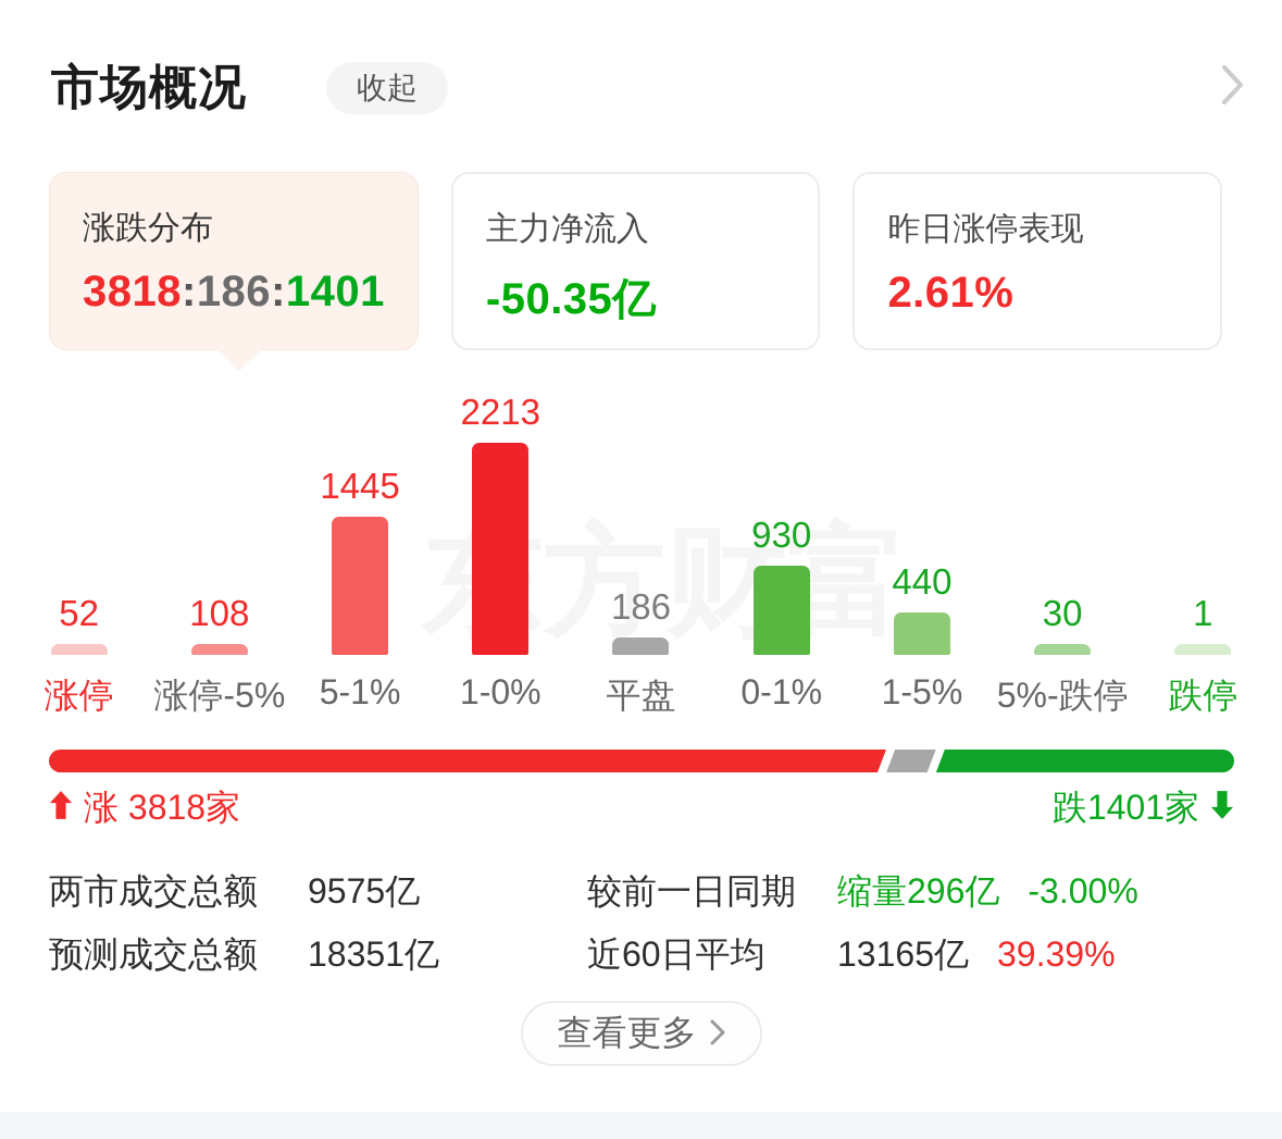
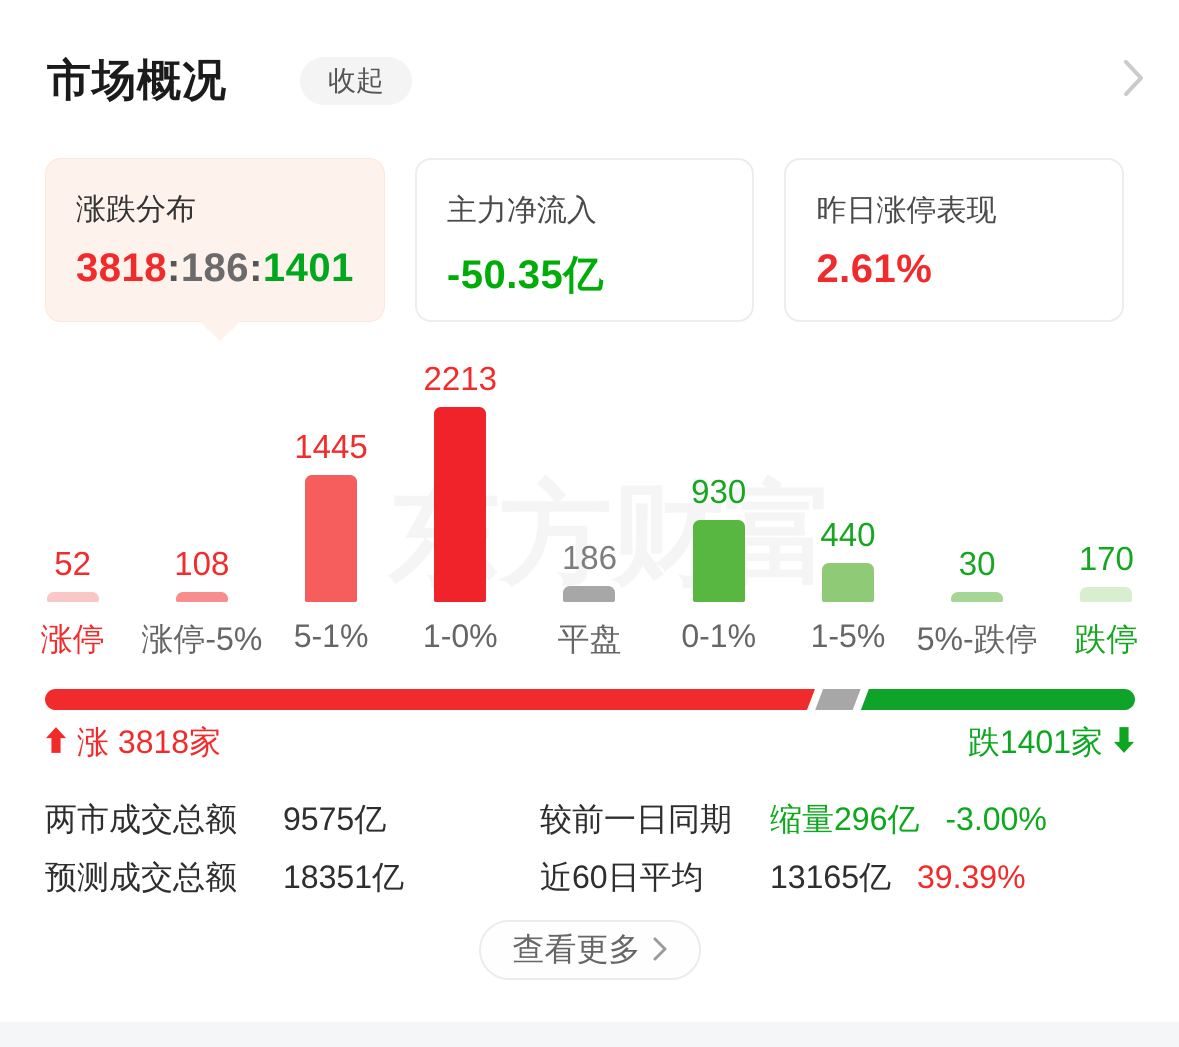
跌停: 1 -> 170
